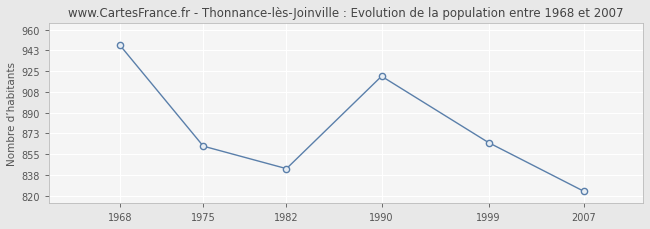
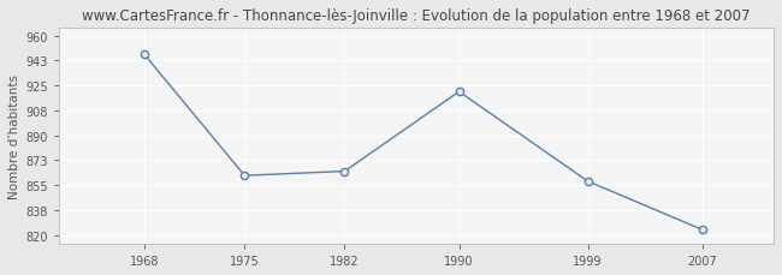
1982: 843 -> 865
1999: 865 -> 858
